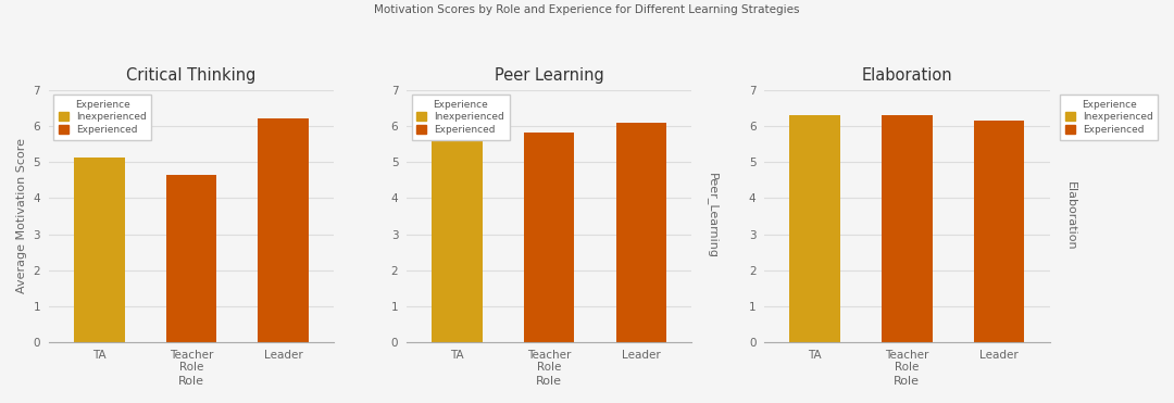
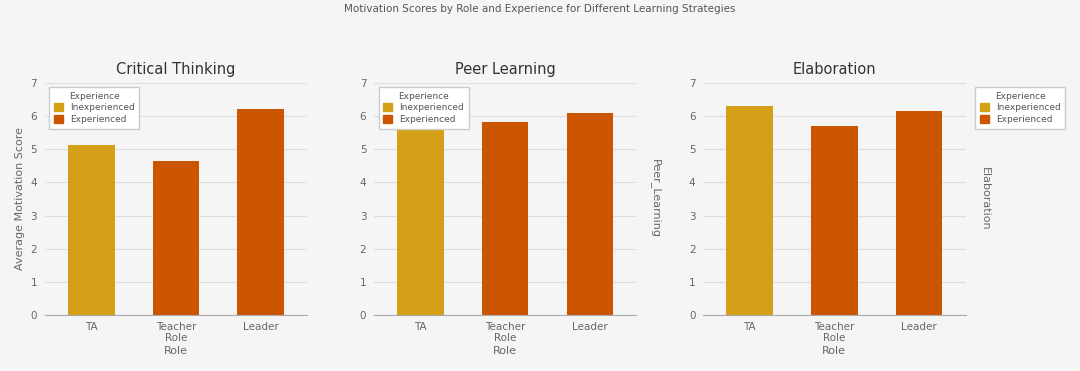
Elaboration/Teacher Role: 6.30 -> 5.70
